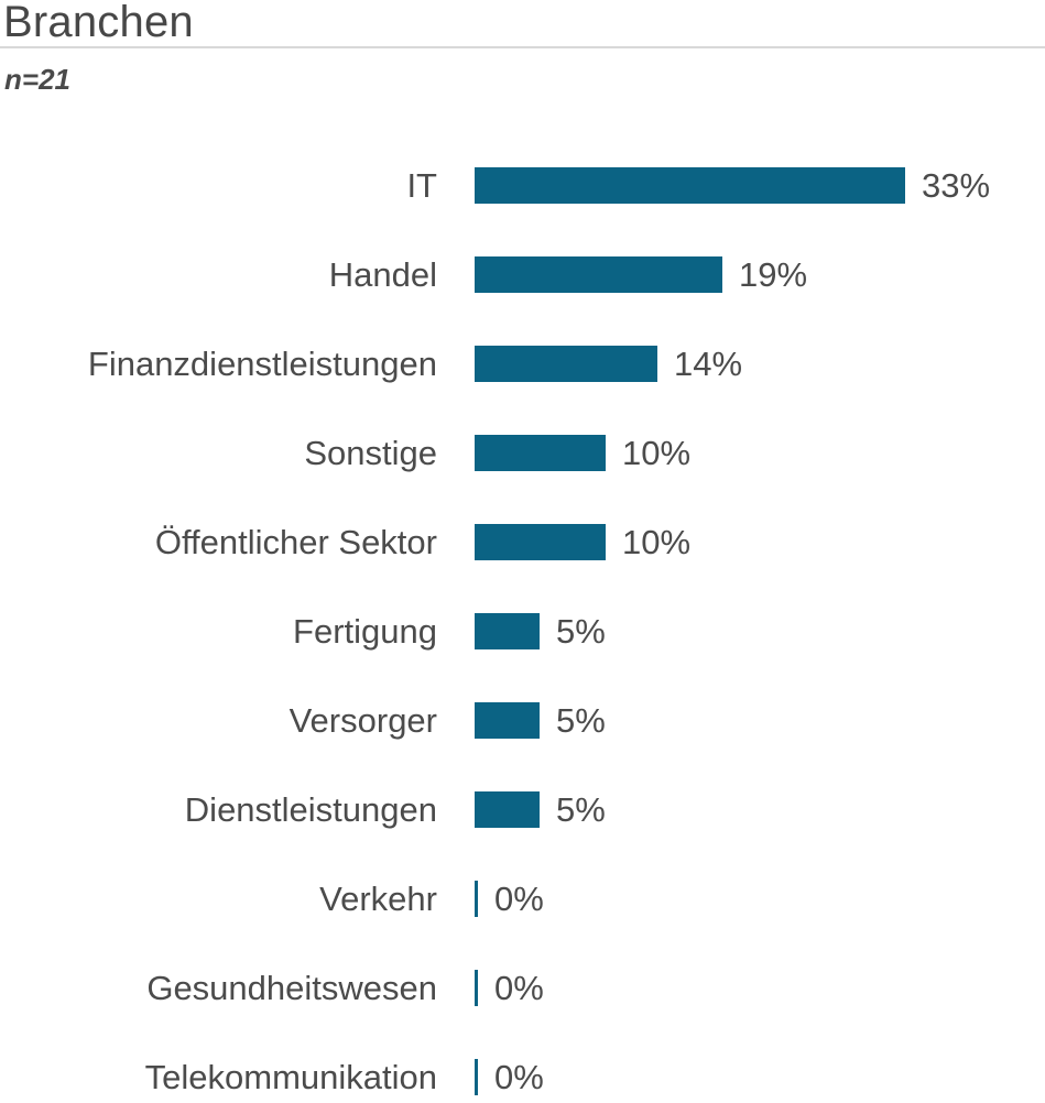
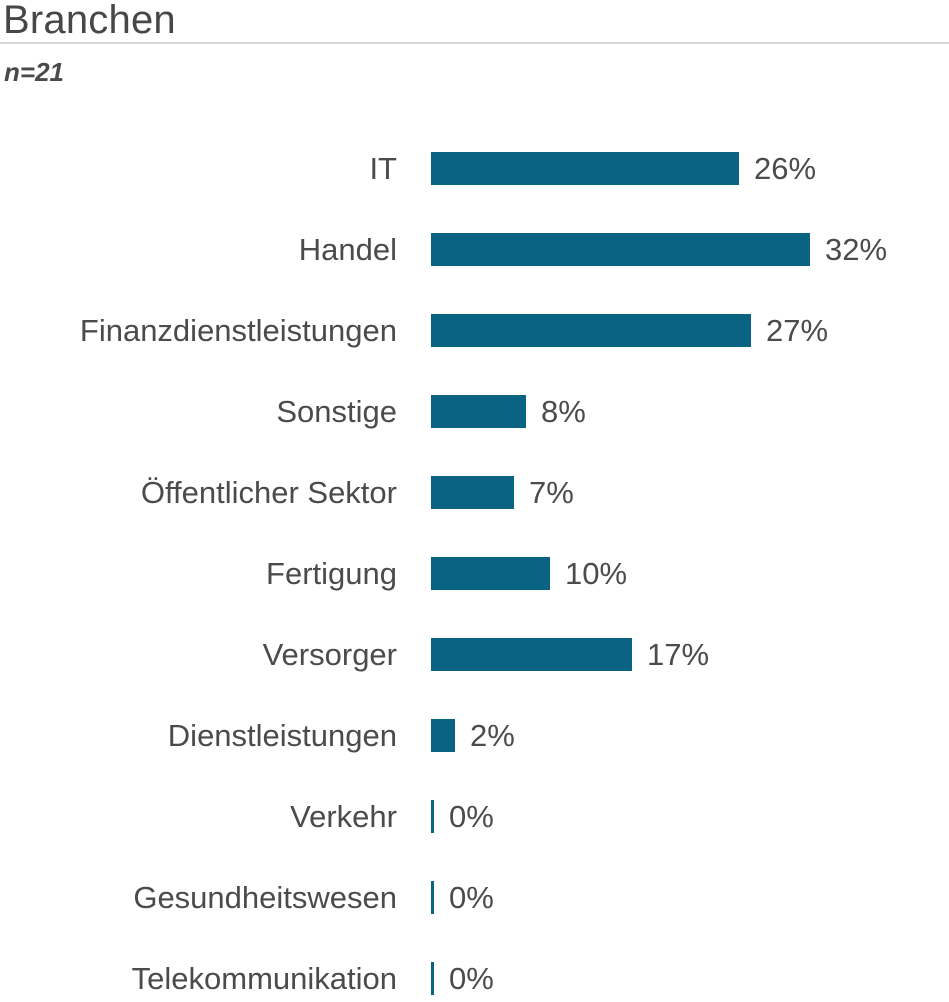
IT: 33% -> 26%
Handel: 19% -> 32%
Finanzdienstleistungen: 14% -> 27%
Sonstige: 10% -> 8%
Öffentlicher Sektor: 10% -> 7%
Fertigung: 5% -> 10%
Versorger: 5% -> 17%
Dienstleistungen: 5% -> 2%
